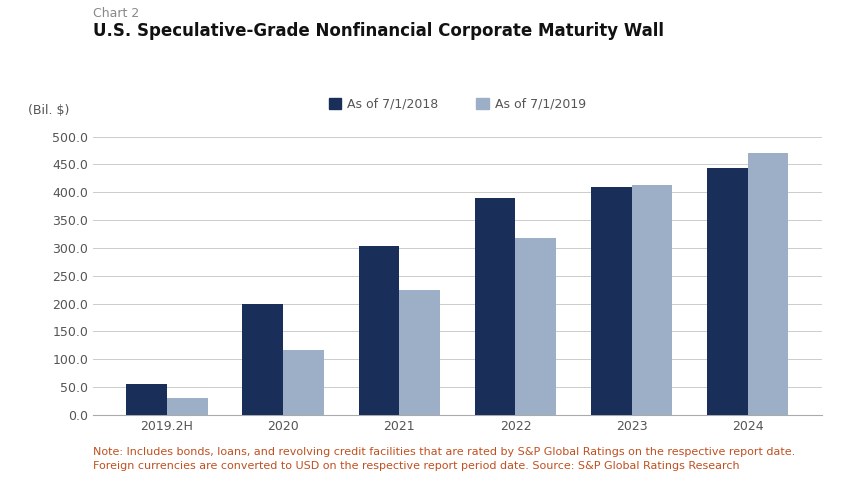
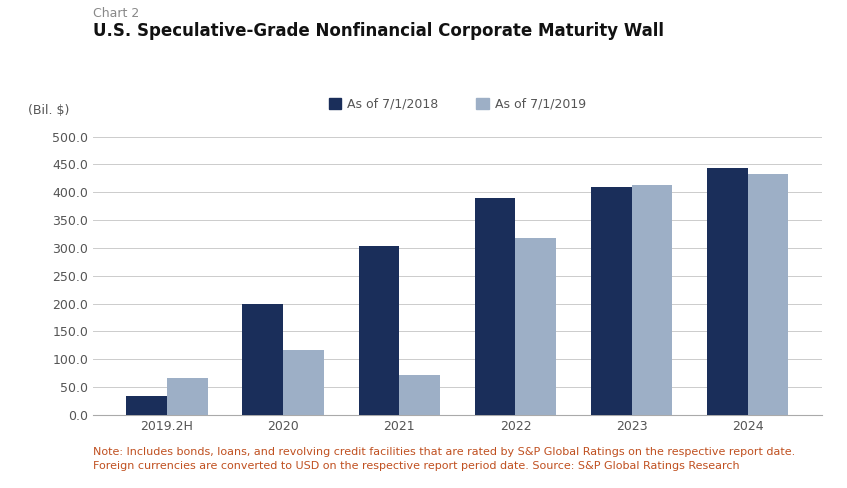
As of 7/1/2018/2019.2H: 55 -> 34
As of 7/1/2019/2019.2H: 30 -> 66
As of 7/1/2019/2021: 225 -> 72
As of 7/1/2019/2024: 470 -> 432
